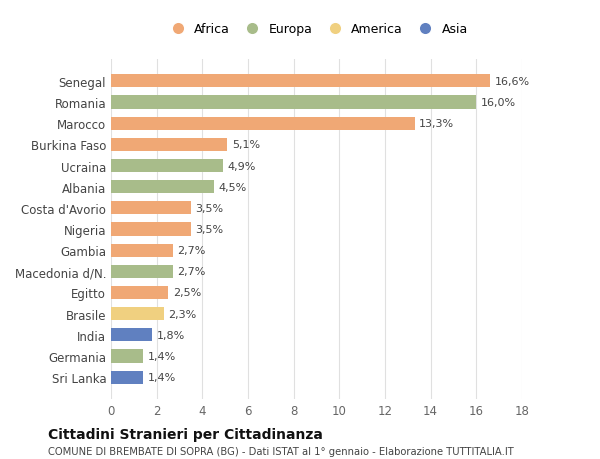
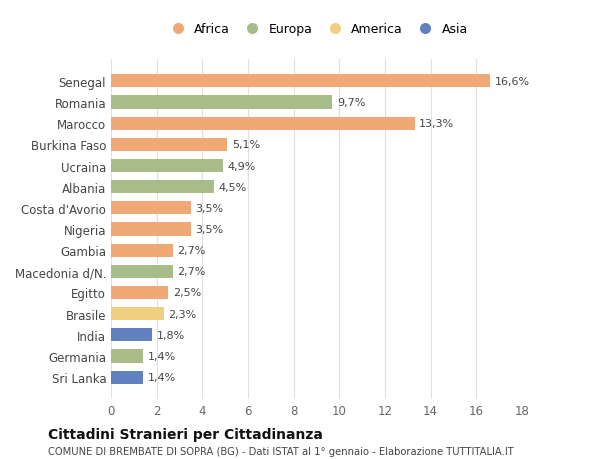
Romania: 16,0% -> 9,7%
